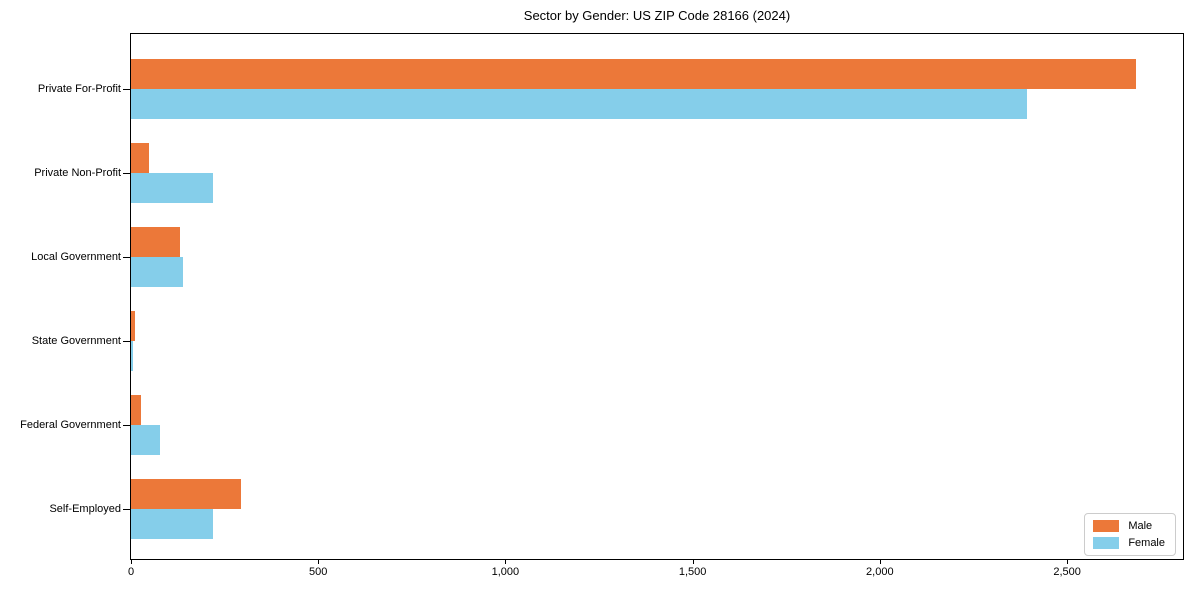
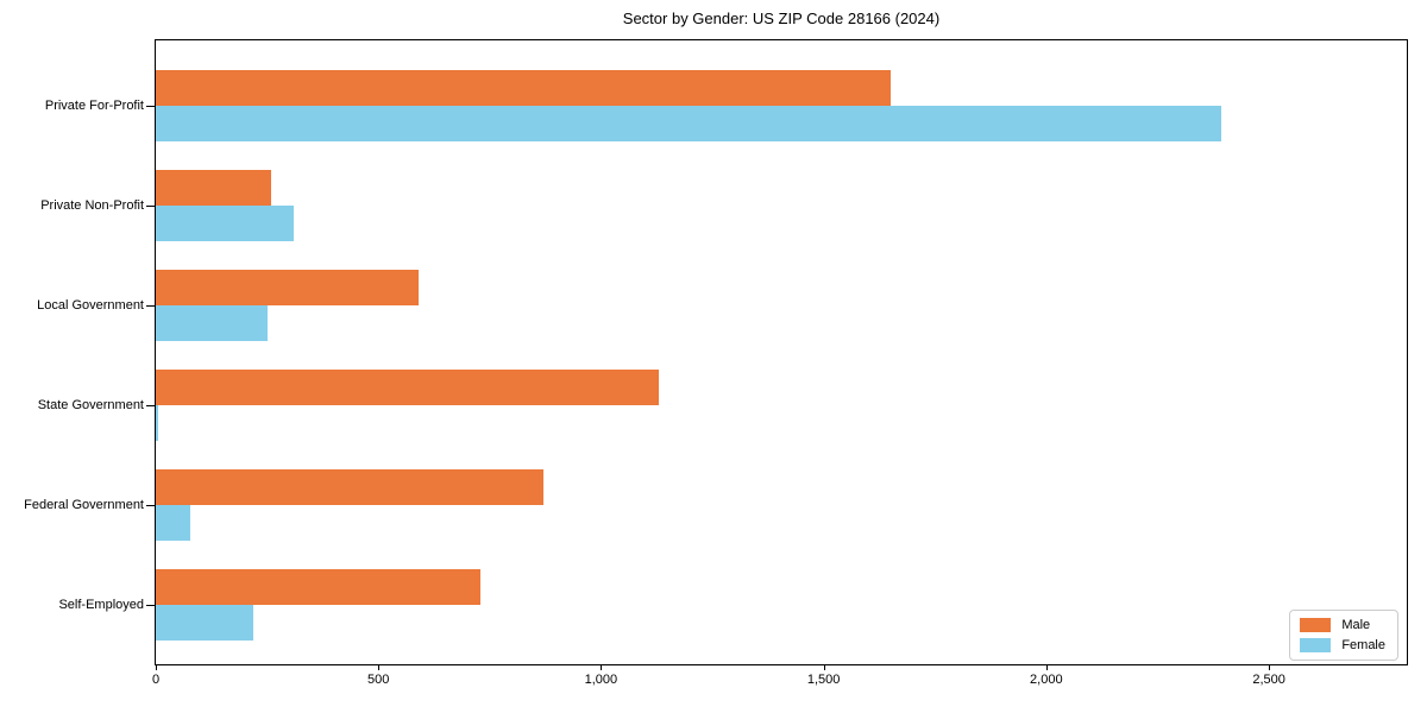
Male/Private For-Profit: 2680 -> 1650
Male/Private Non-Profit: 50 -> 260
Female/Private Non-Profit: 220 -> 310
Male/Local Government: 130 -> 590
Female/Local Government: 140 -> 250
Male/State Government: 10 -> 1130
Male/Federal Government: 30 -> 870
Male/Self-Employed: 290 -> 730
